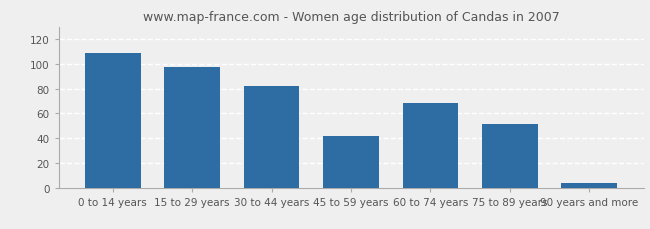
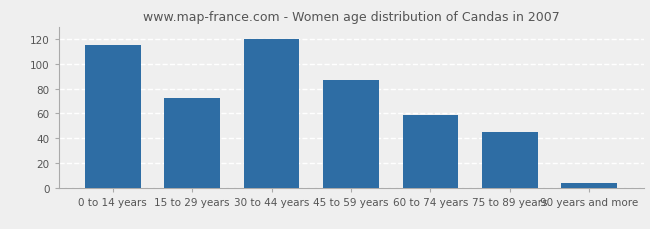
0 to 14 years: 109 -> 115
15 to 29 years: 97 -> 72
30 to 44 years: 82 -> 120
45 to 59 years: 42 -> 87
60 to 74 years: 68 -> 59
75 to 89 years: 51 -> 45
